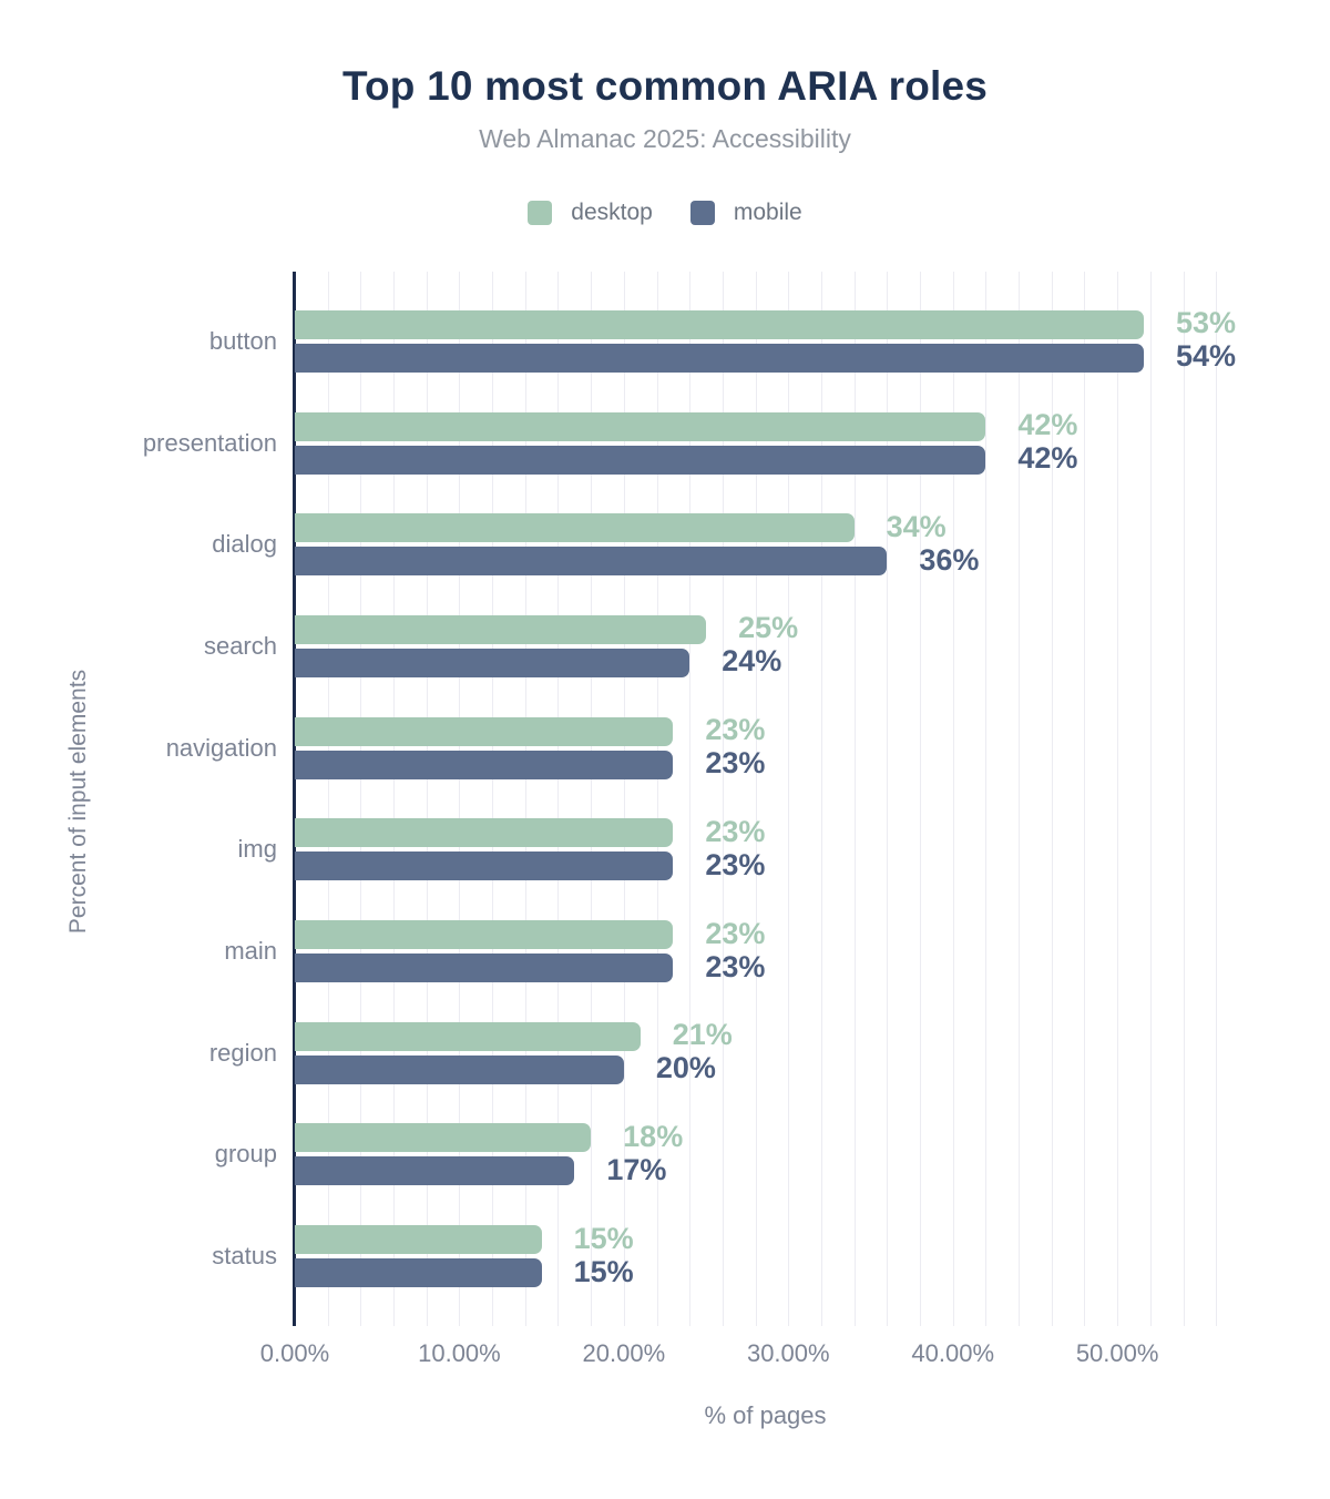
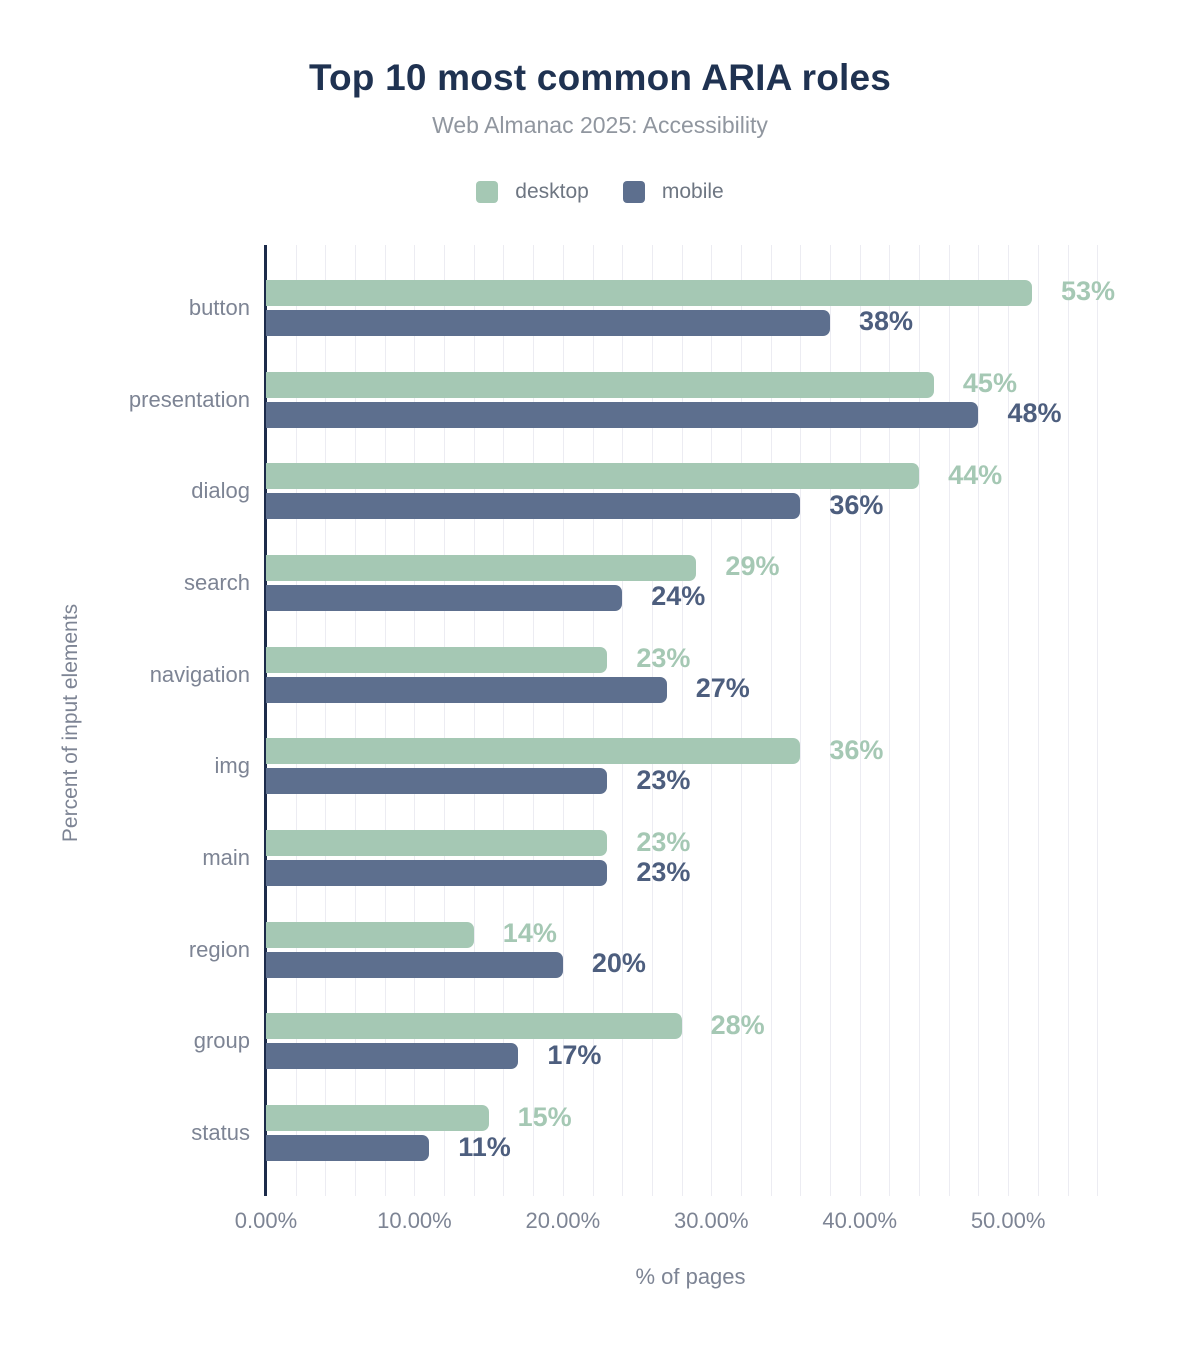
mobile/button: 54% -> 38%
desktop/presentation: 42% -> 45%
mobile/presentation: 42% -> 48%
desktop/dialog: 34% -> 44%
desktop/search: 25% -> 29%
mobile/navigation: 23% -> 27%
desktop/img: 23% -> 36%
desktop/region: 21% -> 14%
desktop/group: 18% -> 28%
mobile/status: 15% -> 11%
